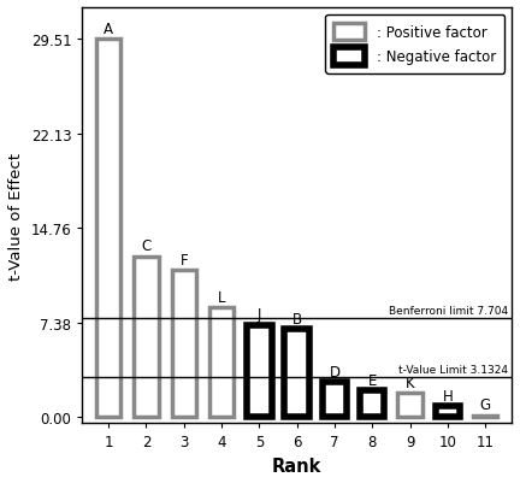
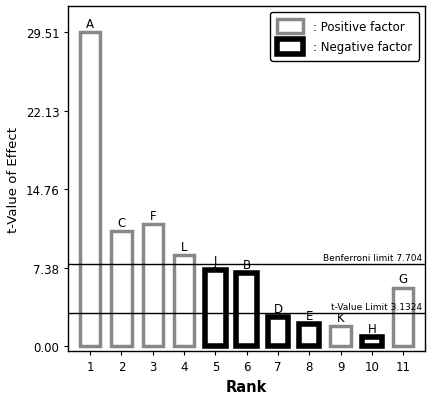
2: 12.6 -> 10.8
11: 0.1 -> 5.5
